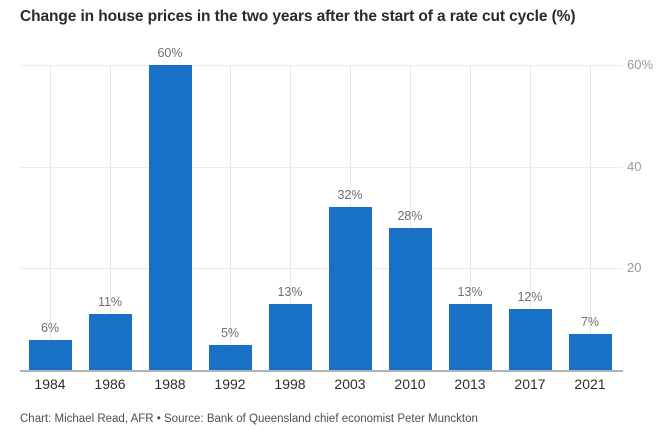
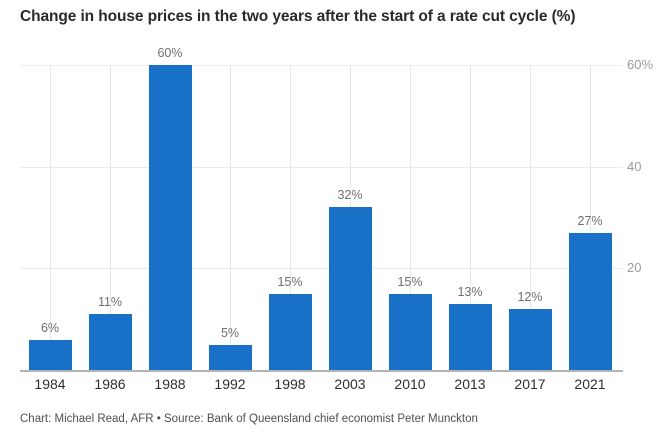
1998: 13% -> 15%
2010: 28% -> 15%
2021: 7% -> 27%
